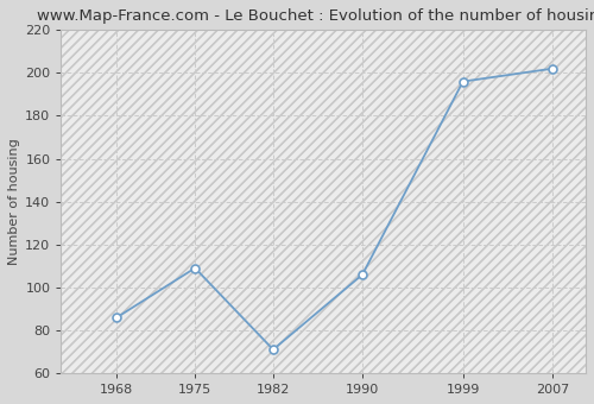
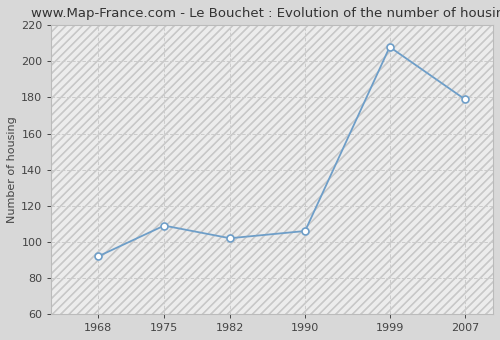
1968: 86 -> 92
1982: 71 -> 102
1999: 196 -> 208
2007: 202 -> 179
